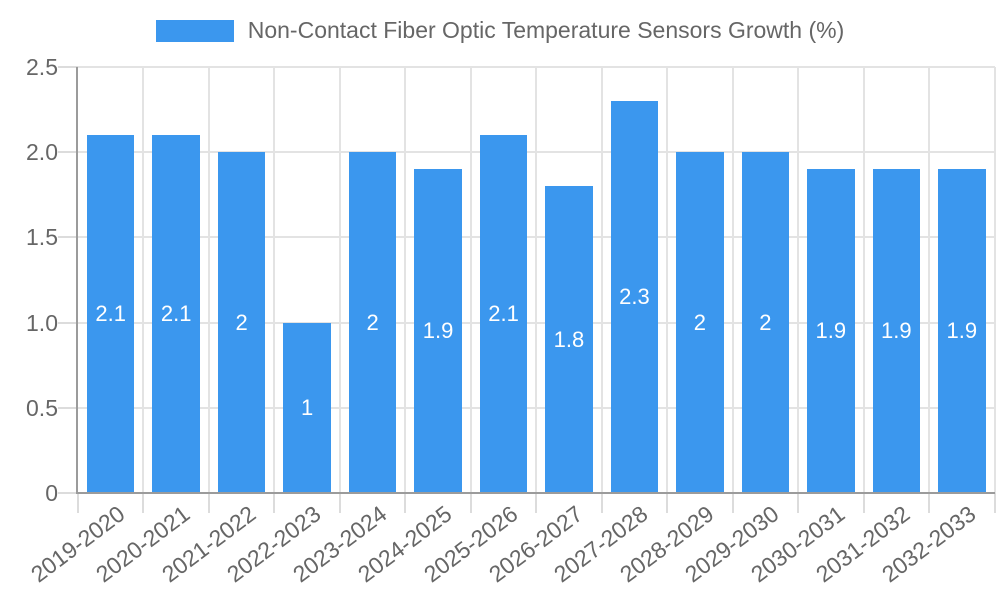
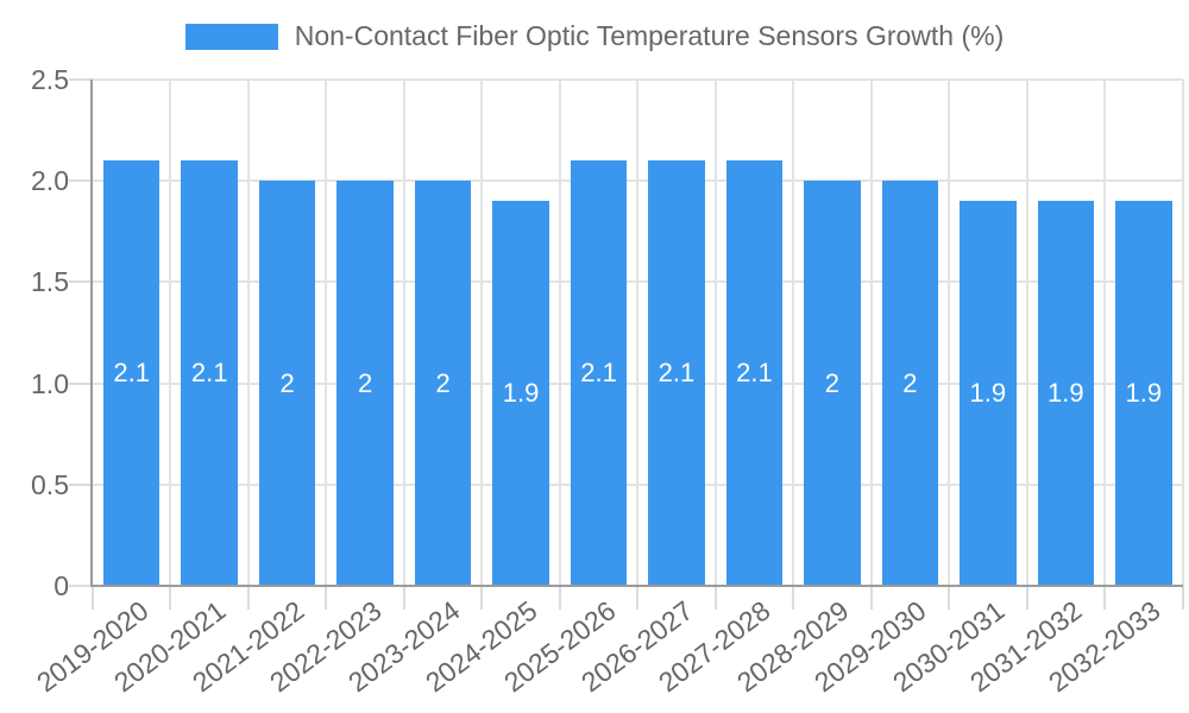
2022-2023: 1 -> 2
2026-2027: 1.8 -> 2.1
2027-2028: 2.3 -> 2.1
